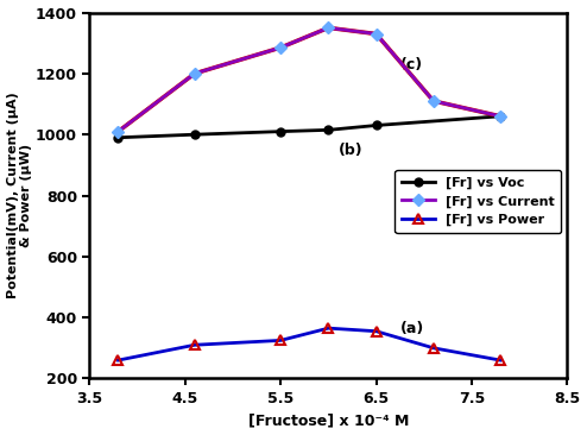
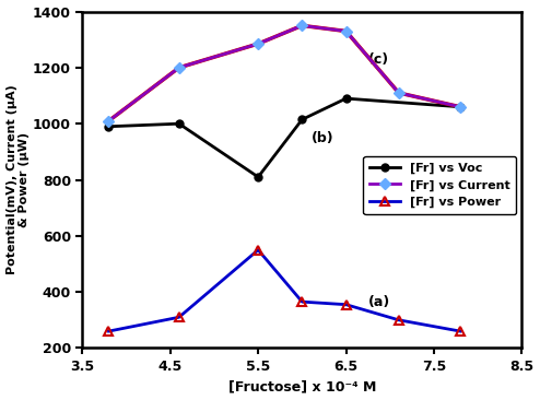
[Fr] vs Voc/5.5: 1010 -> 810
[Fr] vs Power/5.5: 325 -> 550
[Fr] vs Voc/6.5: 1030 -> 1090
